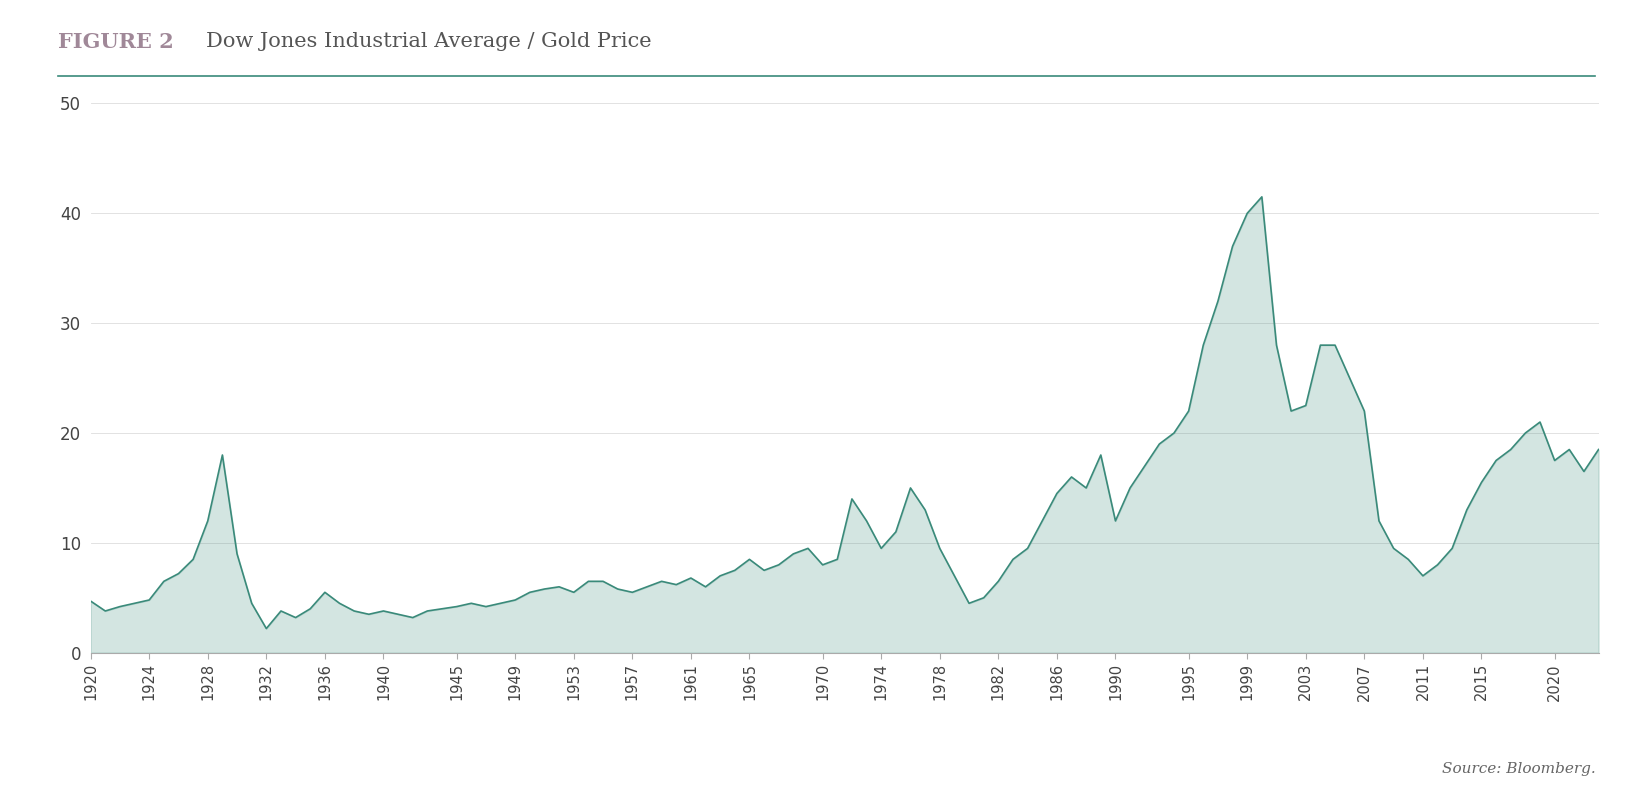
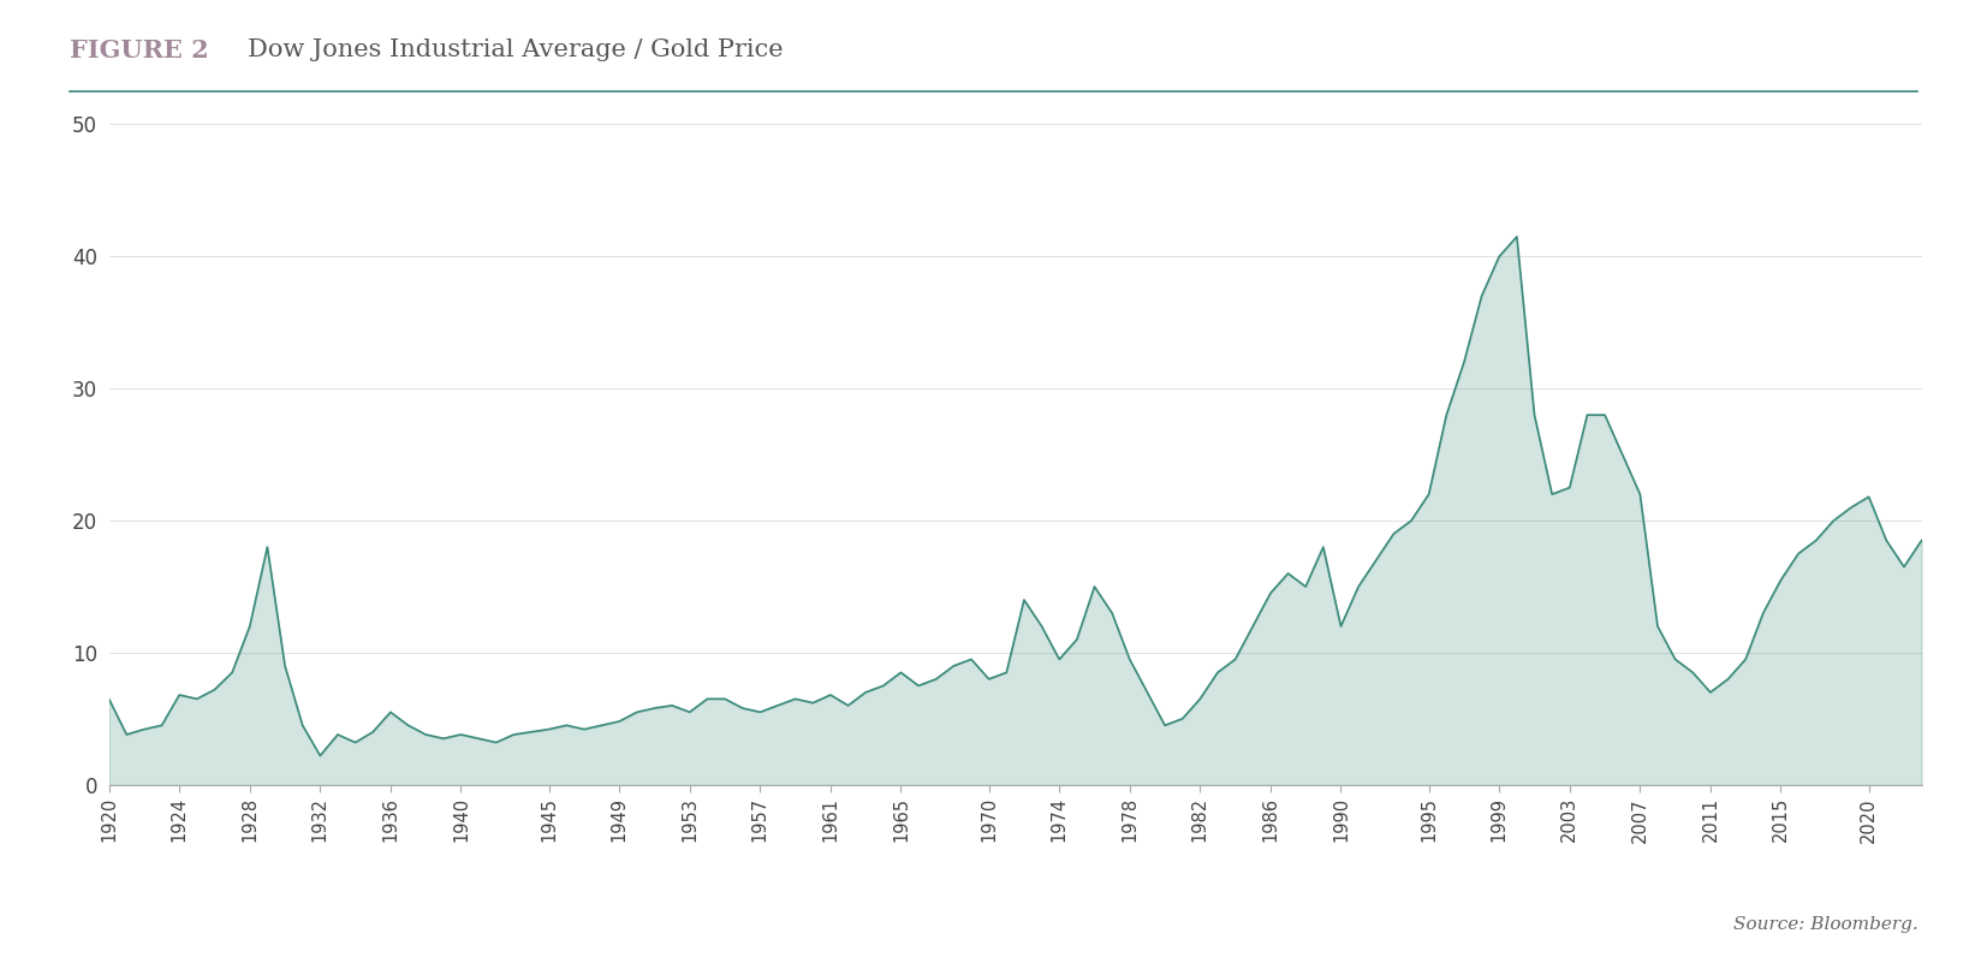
1920: 4.7 -> 6.5
1924: 4.8 -> 6.8
2020: 17.5 -> 21.8
